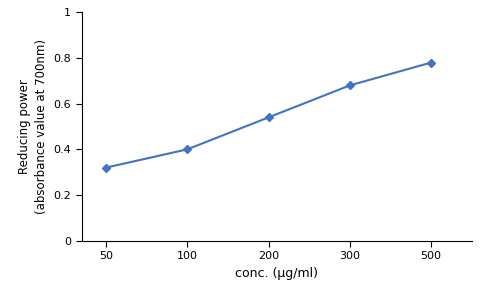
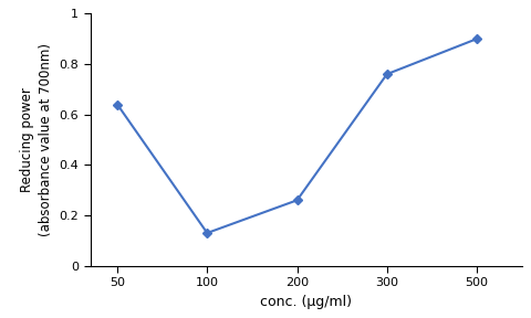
50: 0.32 -> 0.64
100: 0.40 -> 0.13
200: 0.54 -> 0.26
300: 0.68 -> 0.76
500: 0.78 -> 0.90
